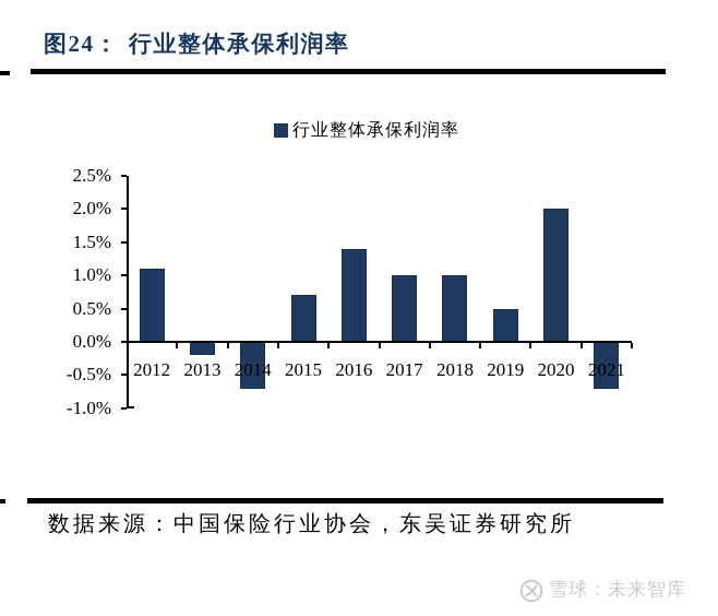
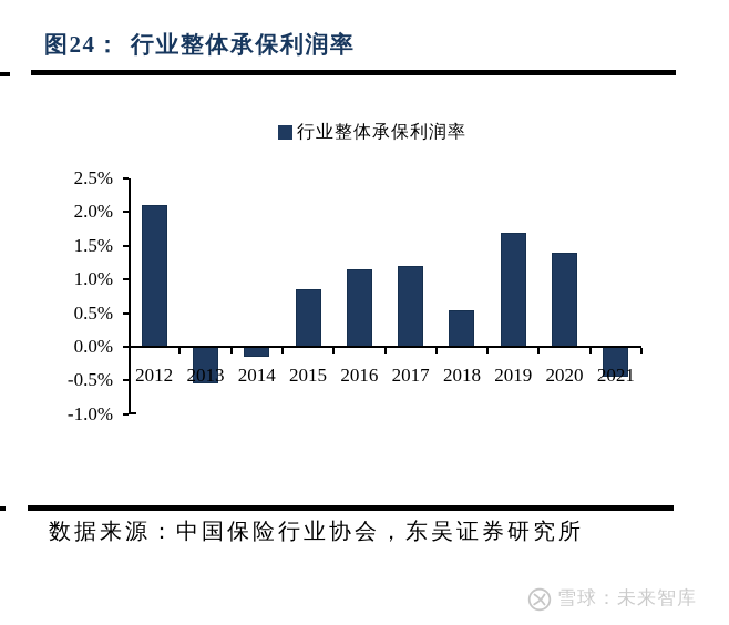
2012: 1.1% -> 2.1%
2013: -0.2% -> -0.6%
2014: -0.7% -> -0.1%
2015: 0.7% -> 0.8%
2016: 1.4% -> 1.1%
2017: 1.0% -> 1.2%
2018: 1.0% -> 0.6%
2019: 0.5% -> 1.7%
2020: 2.0% -> 1.4%
2021: -0.7% -> -0.5%
